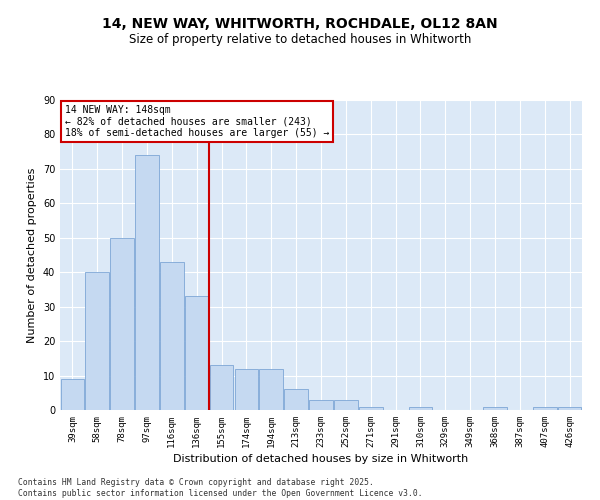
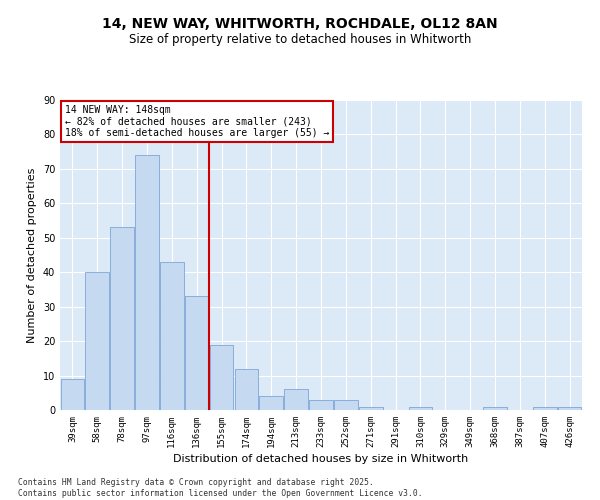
78sqm: 50 -> 53
155sqm: 13 -> 19
194sqm: 12 -> 4
